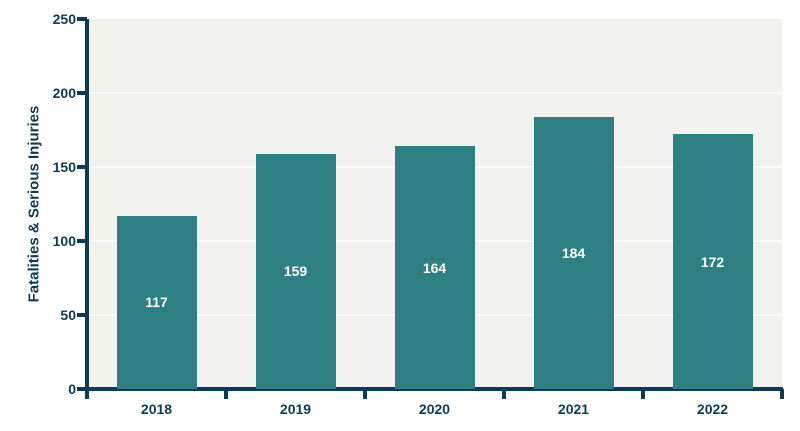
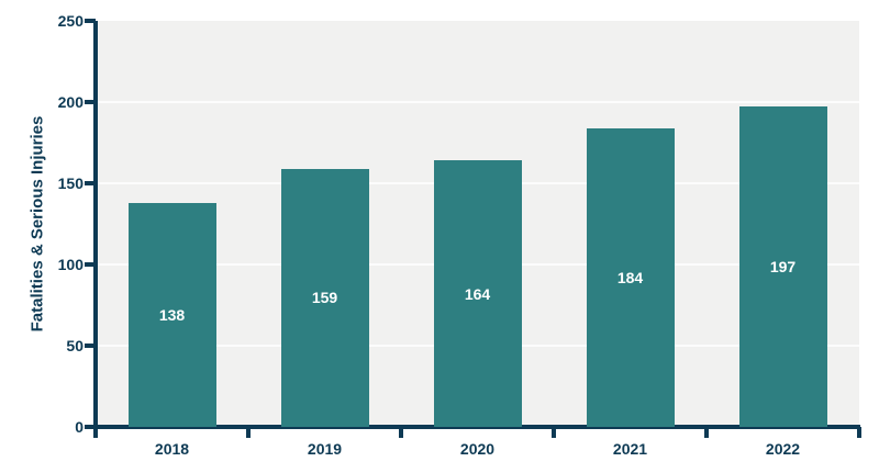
2018: 117 -> 138
2022: 172 -> 197
